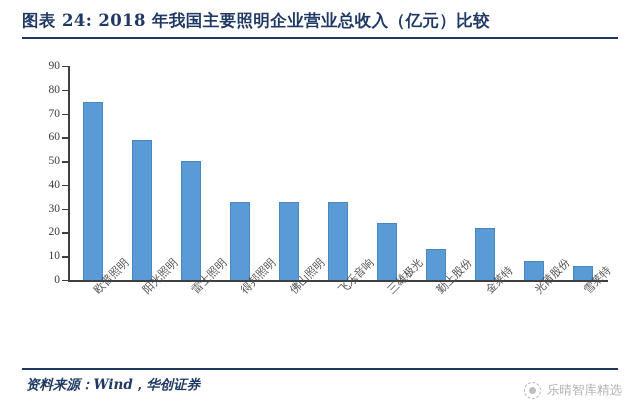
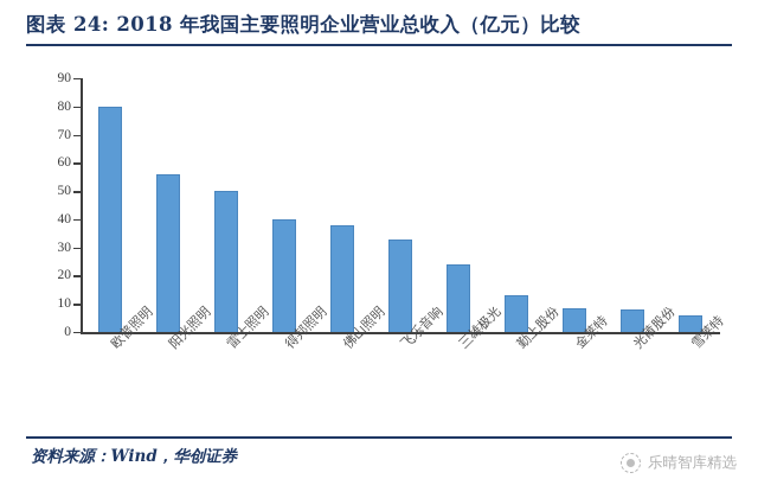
欧普照明: 75 -> 80
阳光照明: 59 -> 56
得邦照明: 33 -> 40
佛山照明: 33 -> 38
金莱特: 22 -> 8
